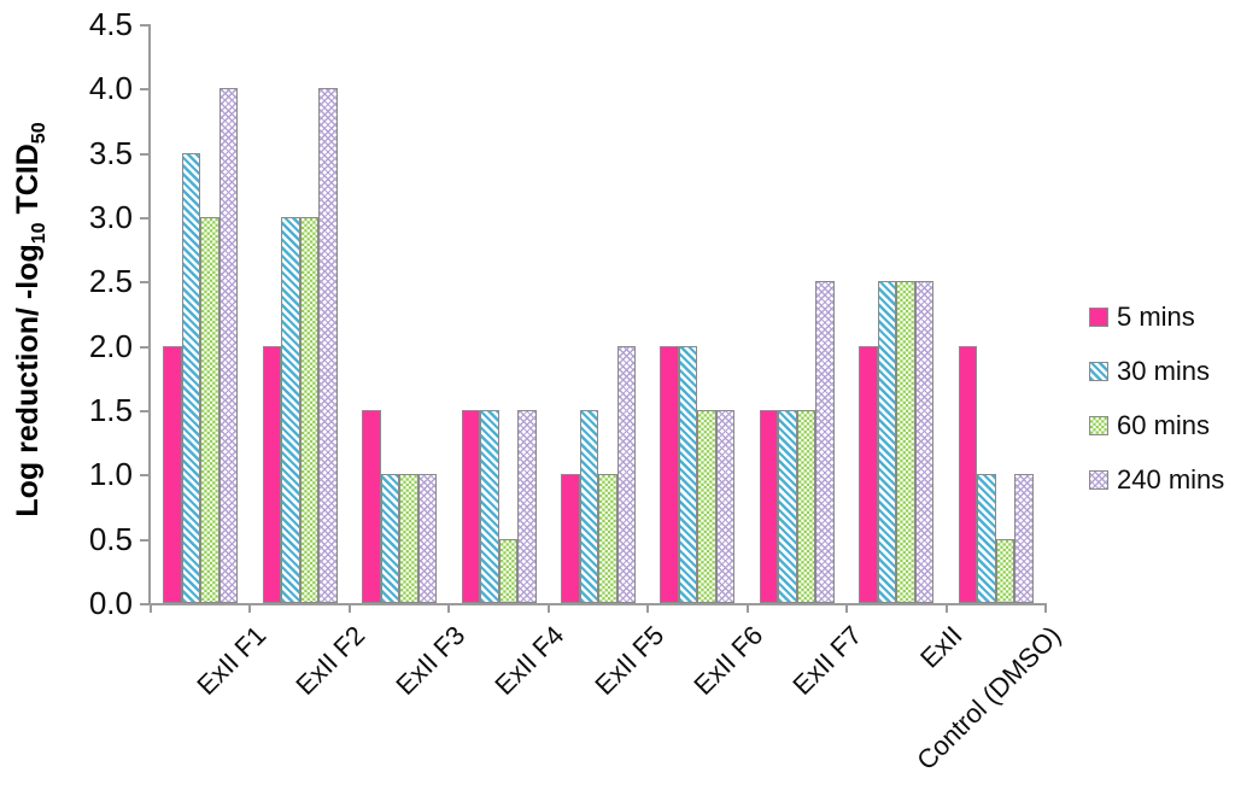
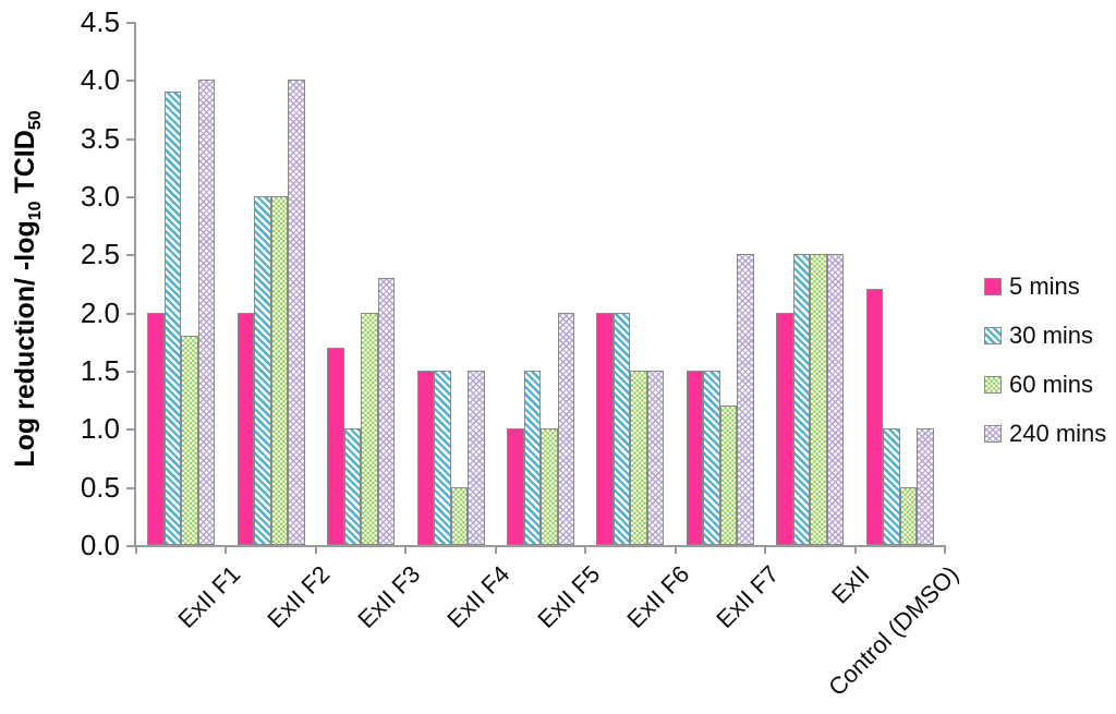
30 mins/ExII F1: 3.5 -> 3.9
60 mins/ExII F1: 3.0 -> 1.8
5 mins/ExII F3: 1.5 -> 1.7
60 mins/ExII F3: 1.0 -> 2.0
240 mins/ExII F3: 1.0 -> 2.3
60 mins/ExII F7: 1.5 -> 1.2
5 mins/Control (DMSO): 2.0 -> 2.2
